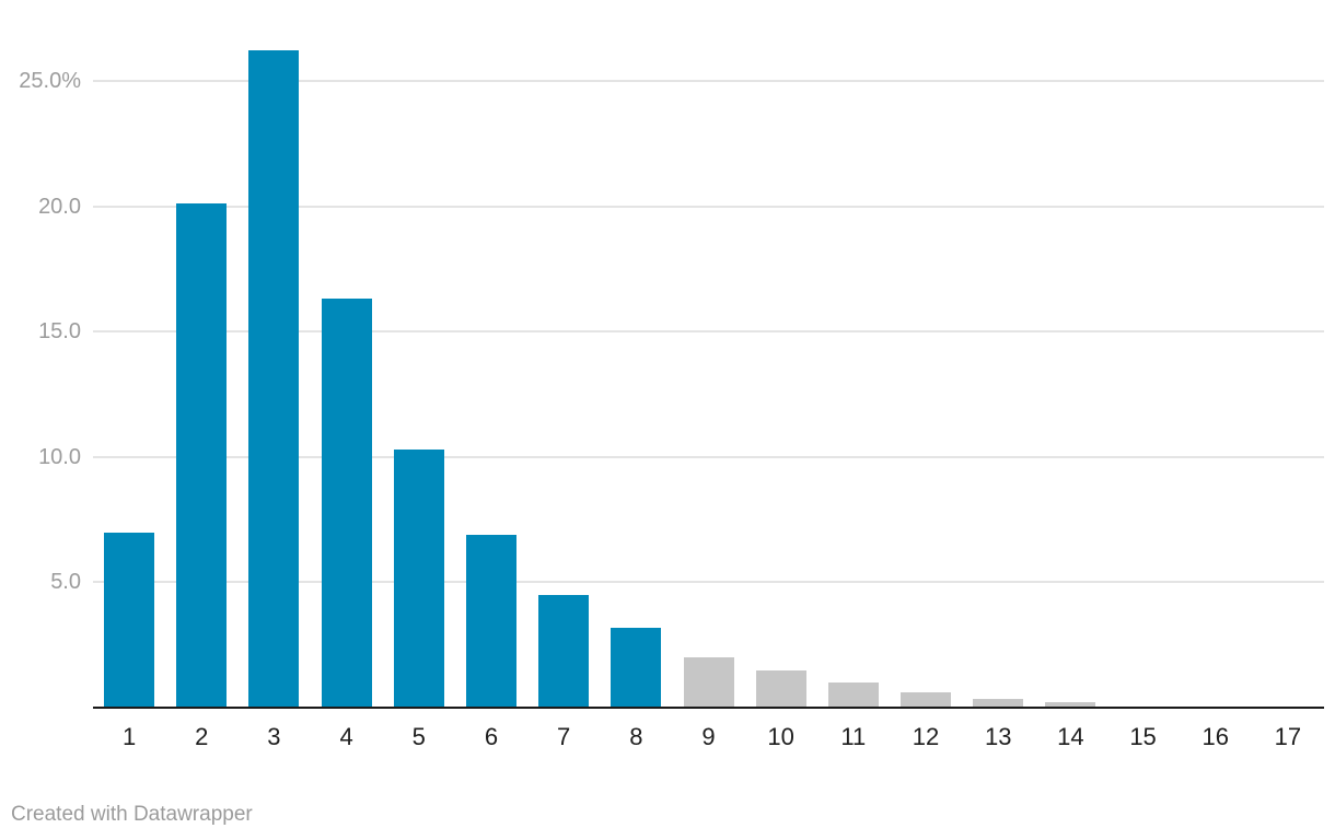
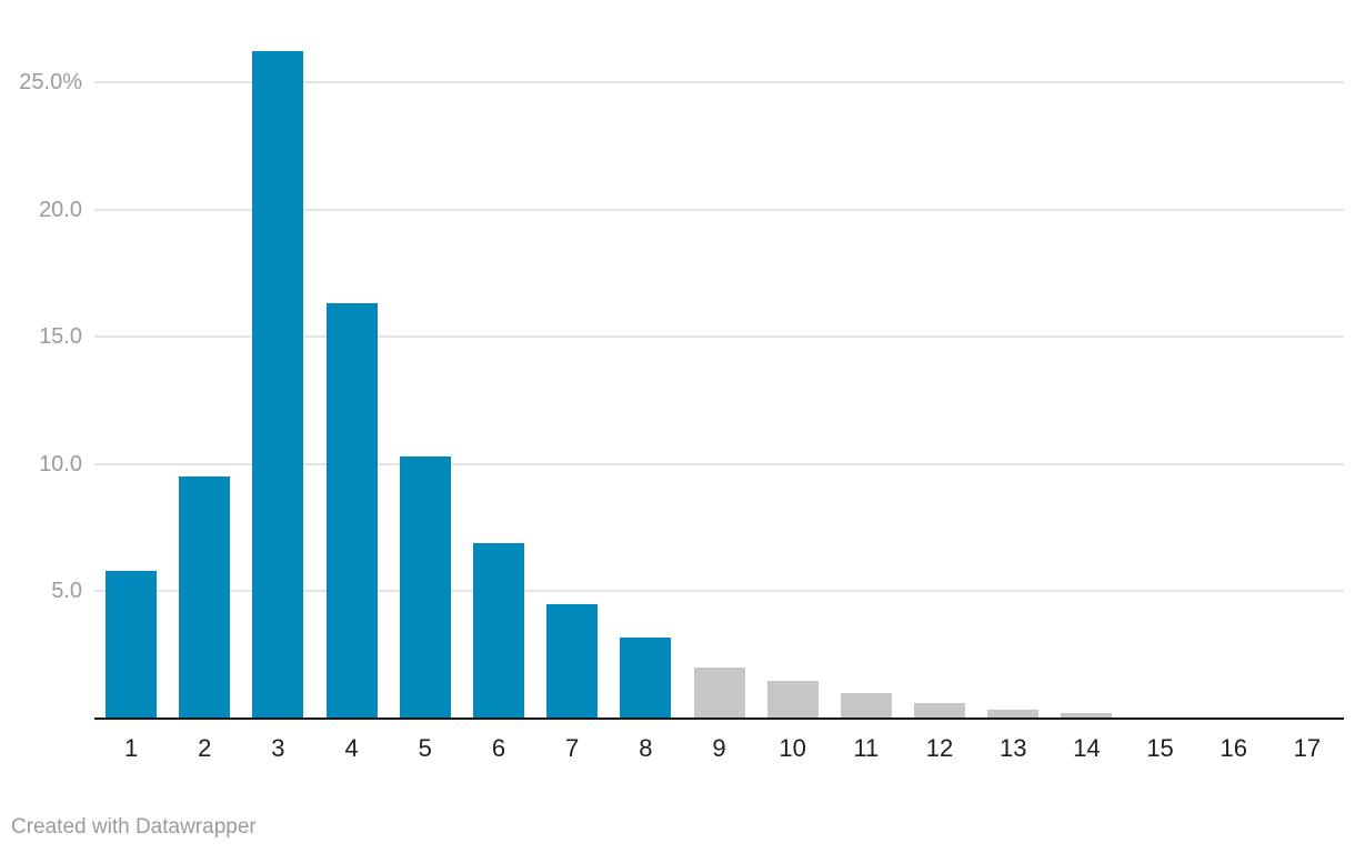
1: 7.0% -> 5.8%
2: 20.1% -> 9.5%
